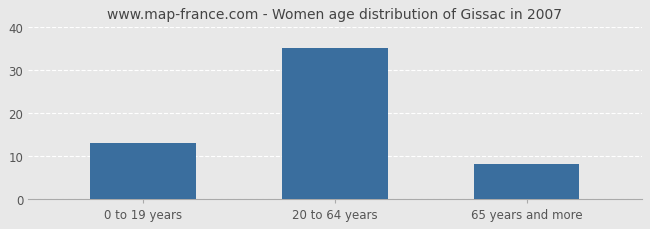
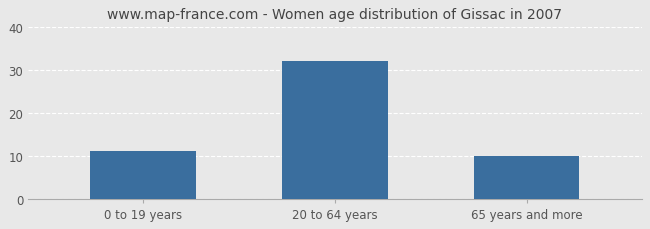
0 to 19 years: 13 -> 11
20 to 64 years: 35 -> 32
65 years and more: 8 -> 10
